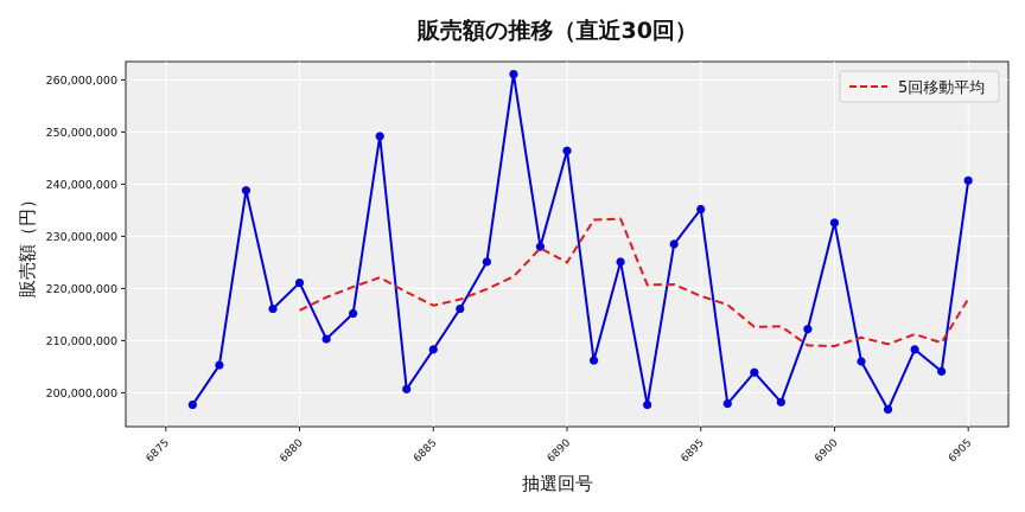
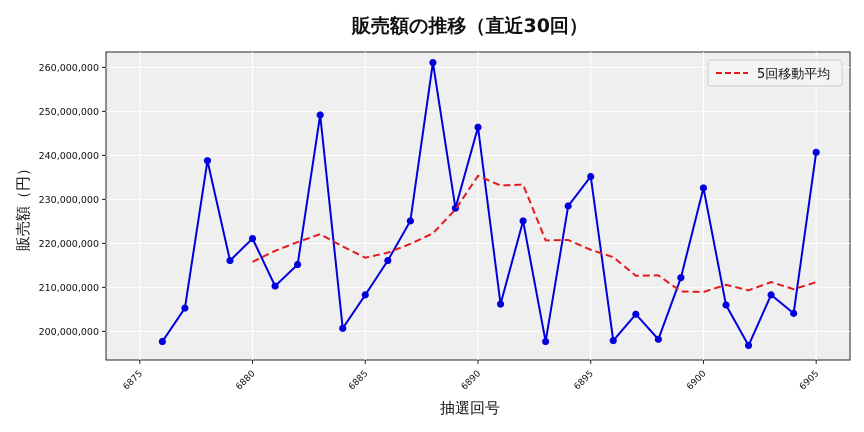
5回移動平均/6890: 225000000 -> 235000000
5回移動平均/6905: 218000000 -> 211000000
